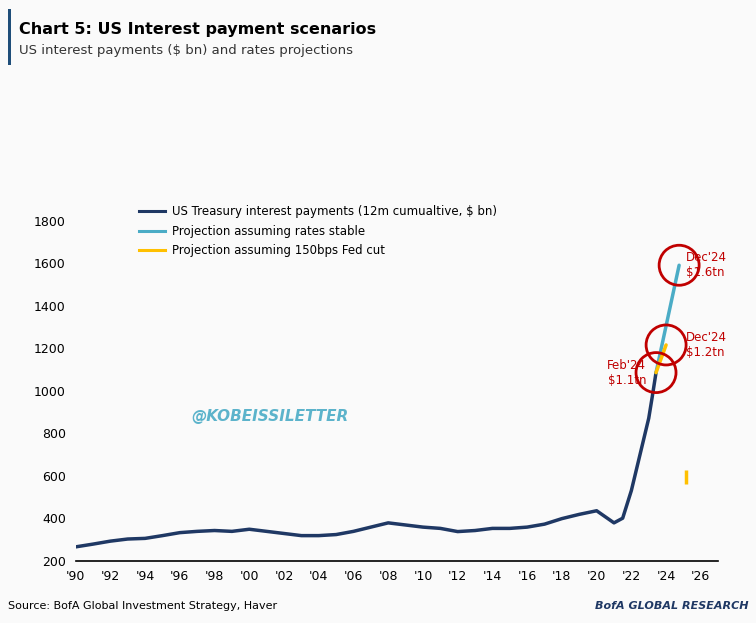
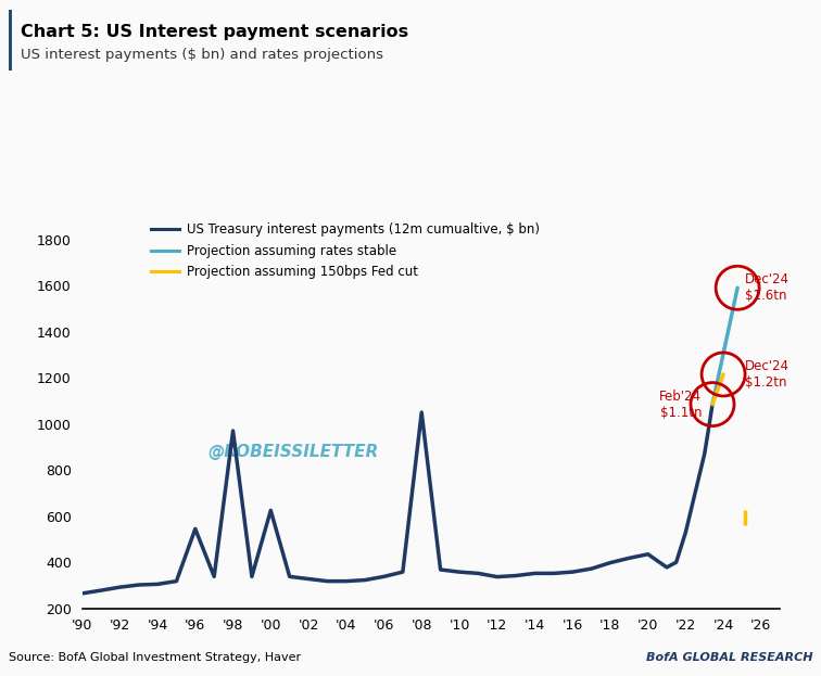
'96: 332 -> 545
'98: 342 -> 970
'00: 348 -> 625
'08: 378 -> 1050
